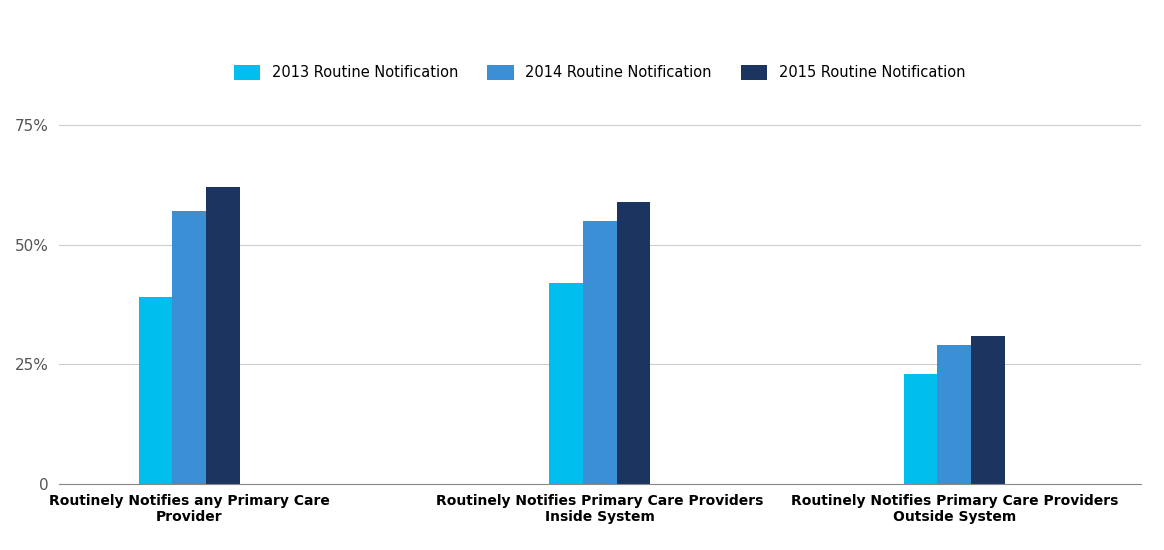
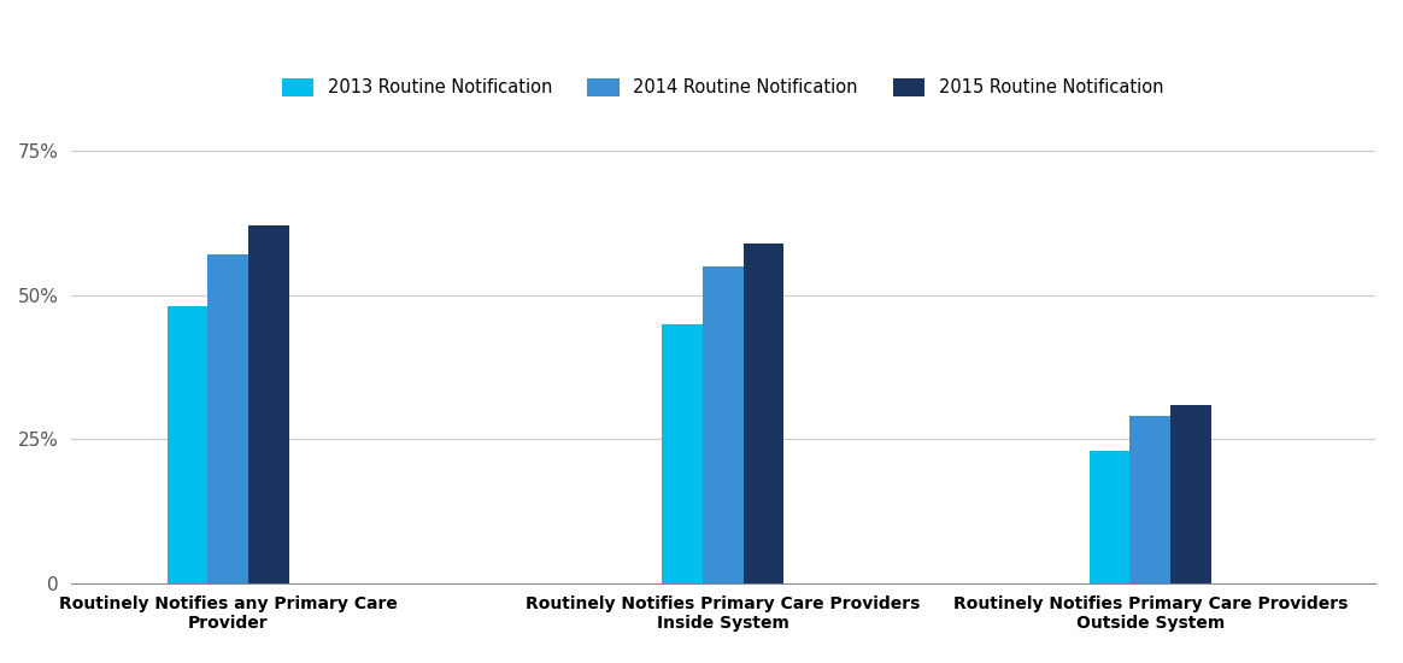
2013 Routine Notification/Routinely Notifies any Primary Care Provider: 39% -> 48%
2013 Routine Notification/Routinely Notifies Primary Care Providers Inside System: 42% -> 45%
